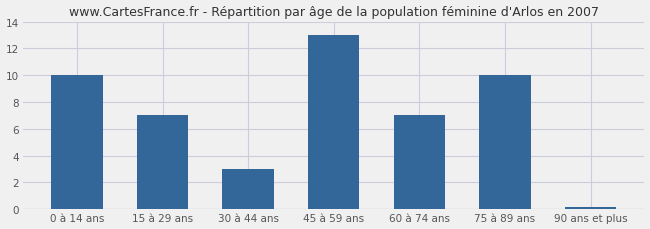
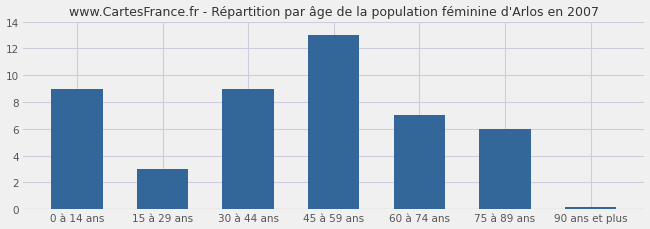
0 à 14 ans: 10.0 -> 9.0
15 à 29 ans: 7.0 -> 3.0
30 à 44 ans: 3.0 -> 9.0
75 à 89 ans: 10.0 -> 6.0
